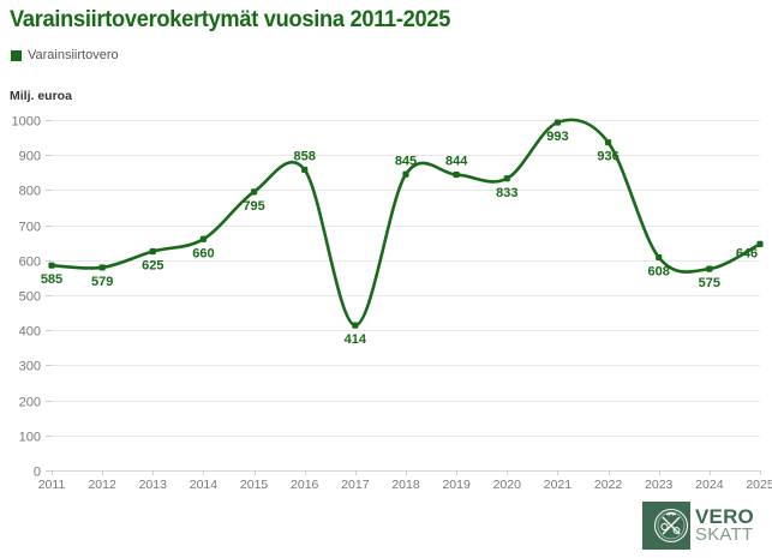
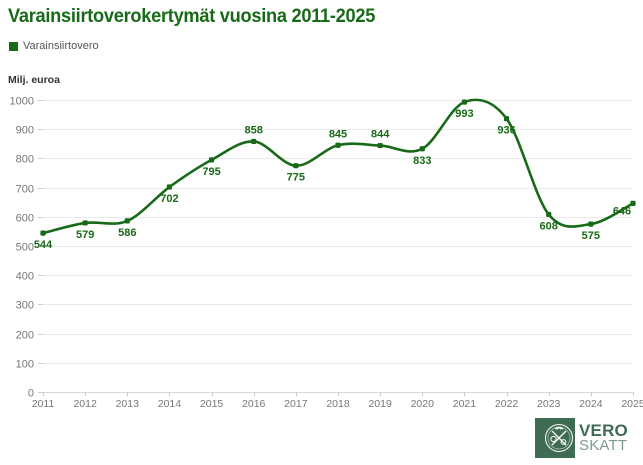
2011: 585 -> 544
2013: 625 -> 586
2014: 660 -> 702
2017: 414 -> 775
